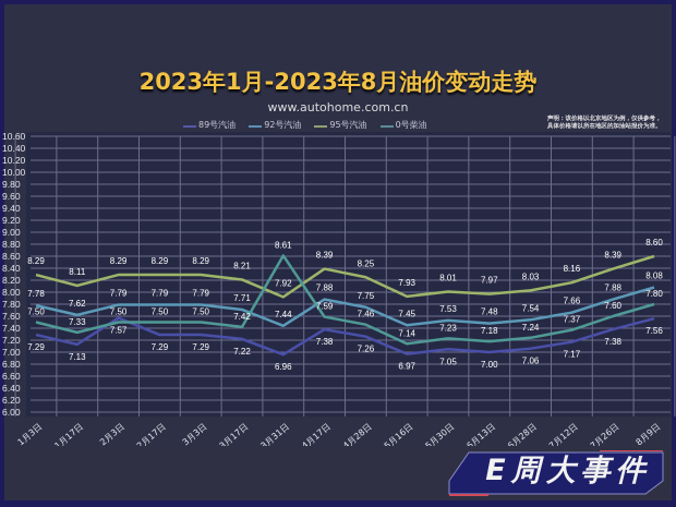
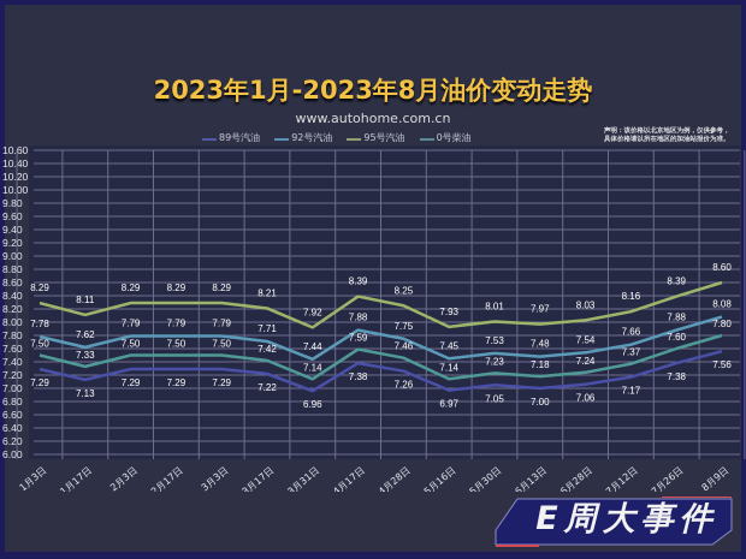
89号汽油/2月3日: 7.57 -> 7.29
0号柴油/3月31日: 8.61 -> 7.14
